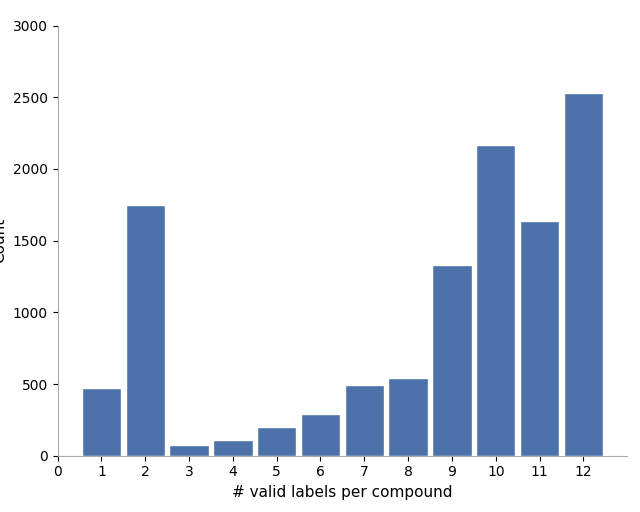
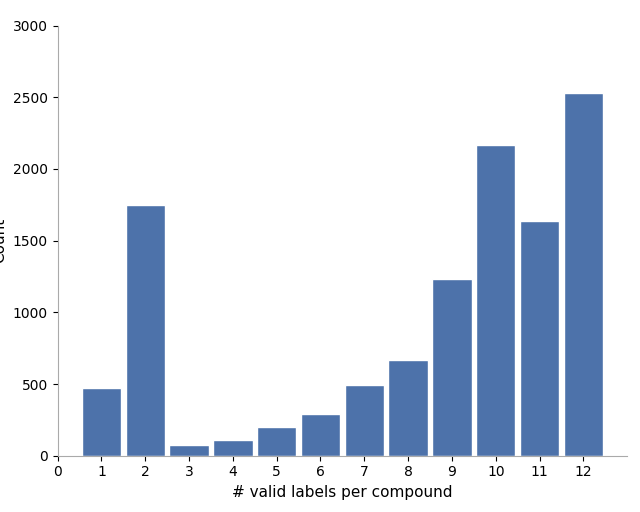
8: 540 -> 670
9: 1330 -> 1230
